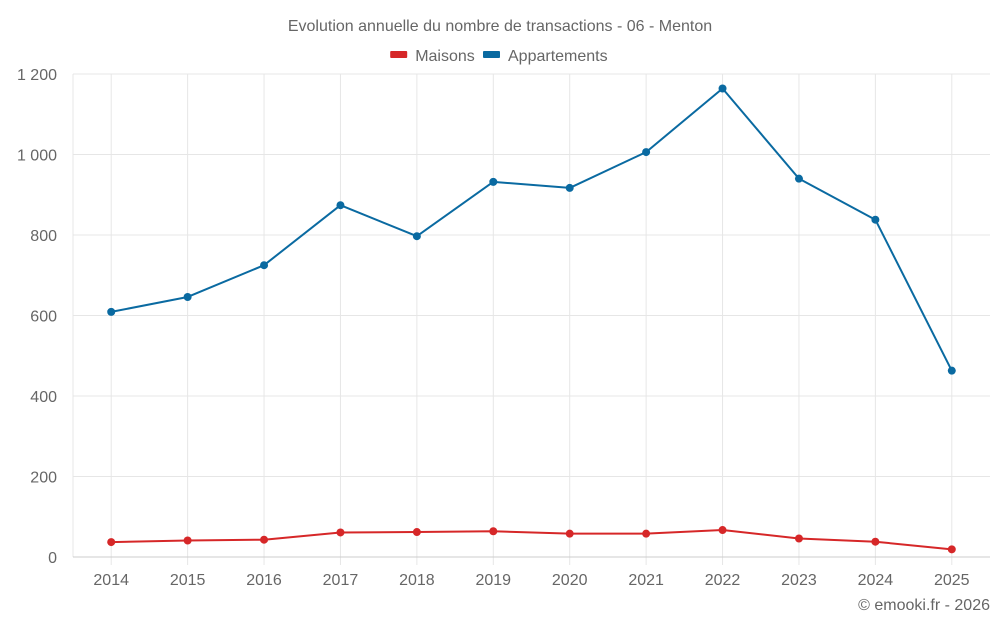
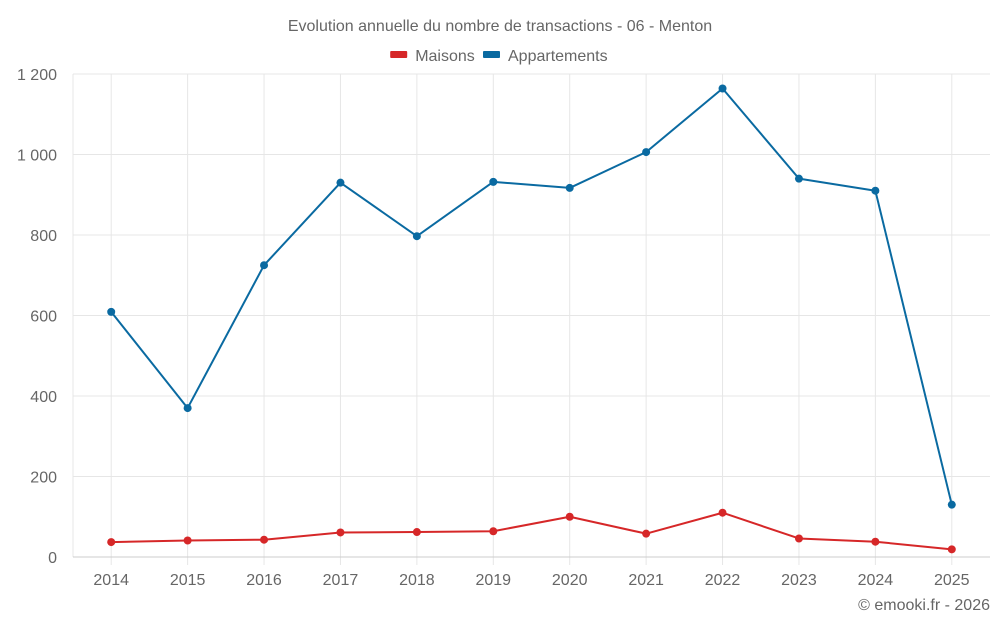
Appartements/2015: 650 -> 370
Appartements/2017: 870 -> 930
Maisons/2020: 60 -> 100
Maisons/2022: 70 -> 110
Appartements/2024: 840 -> 910
Appartements/2025: 460 -> 130
